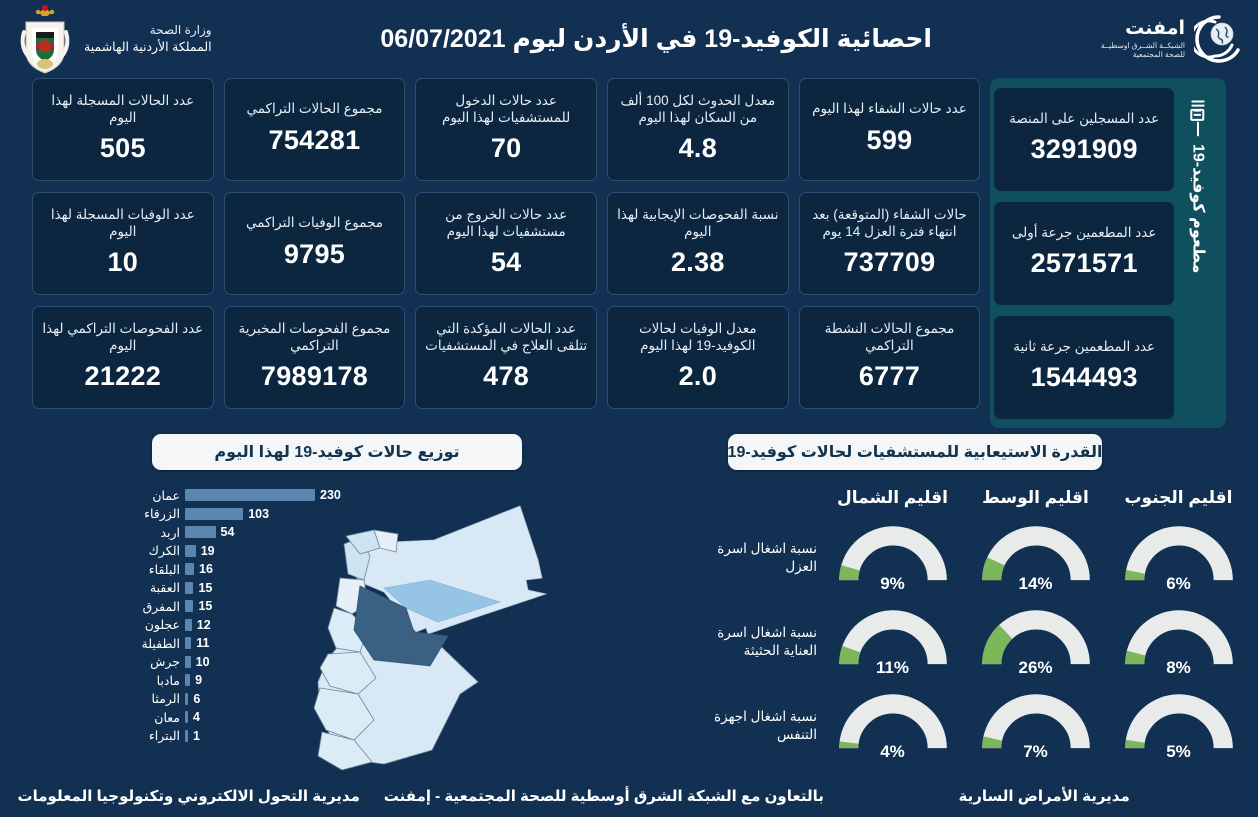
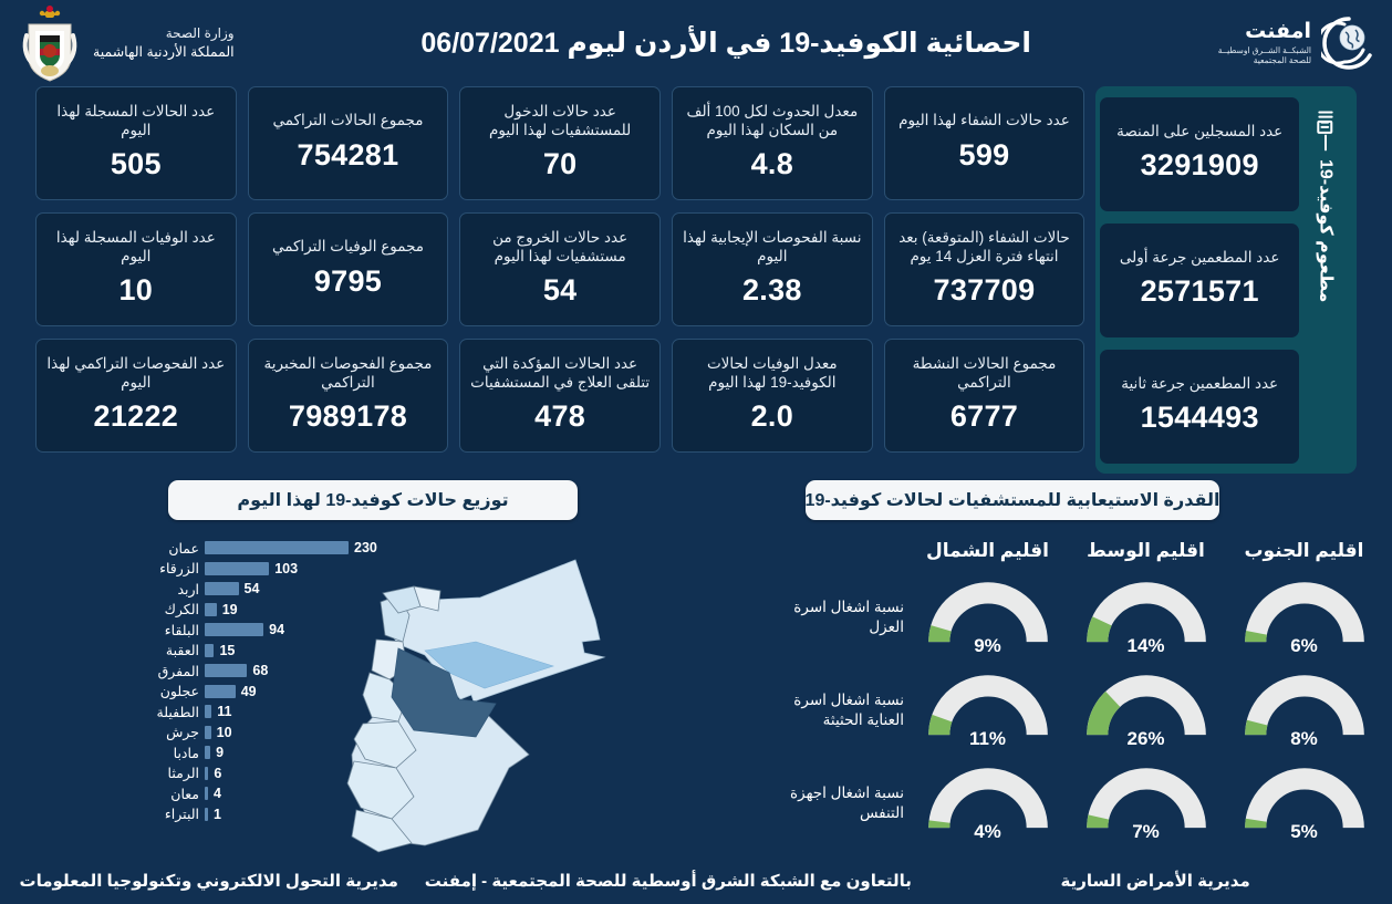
توزيع حالات كوفيد-19 لهذا اليوم/البلقاء: 16 -> 94
توزيع حالات كوفيد-19 لهذا اليوم/المفرق: 15 -> 68
توزيع حالات كوفيد-19 لهذا اليوم/عجلون: 12 -> 49
